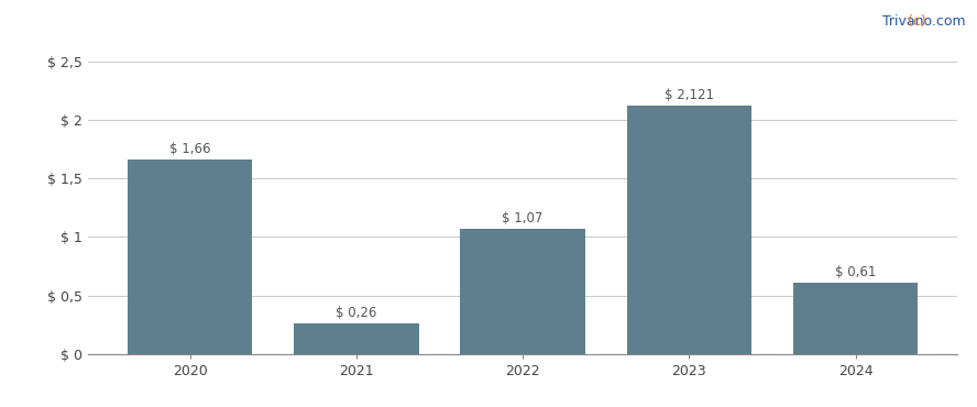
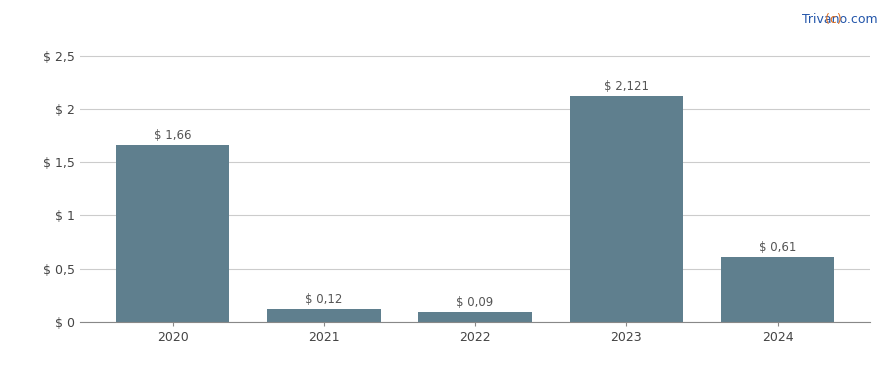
2021: 0,26 -> 0,12
2022: 1,07 -> 0,09
